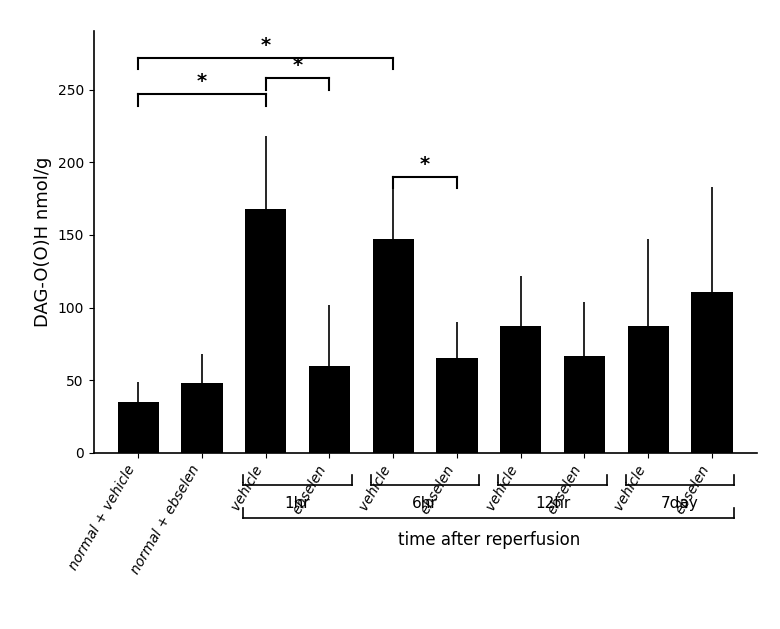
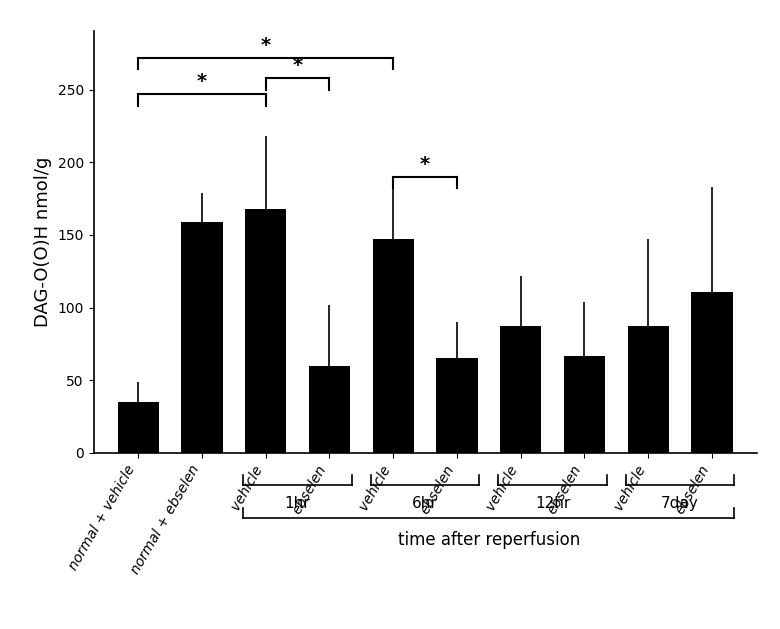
normal + ebselen: 48 -> 159
